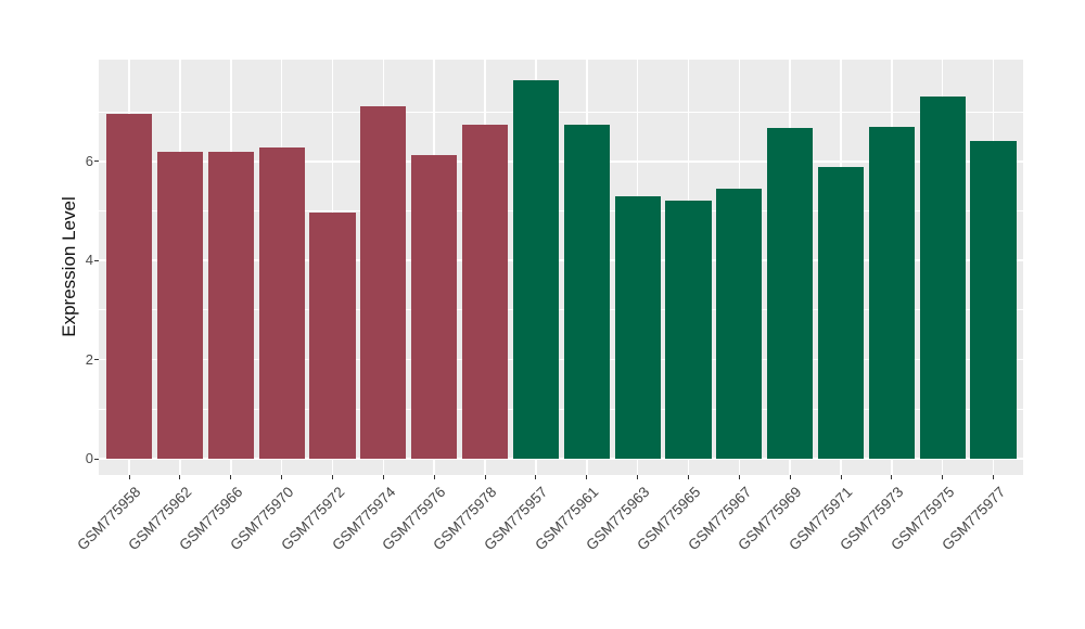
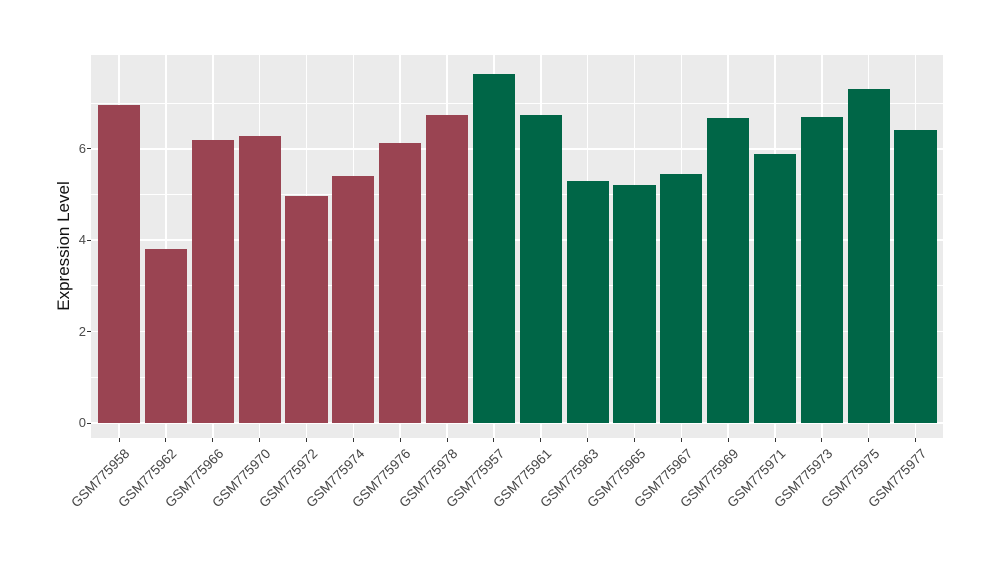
GSM775962: 6.2 -> 3.8
GSM775974: 7.1 -> 5.4
